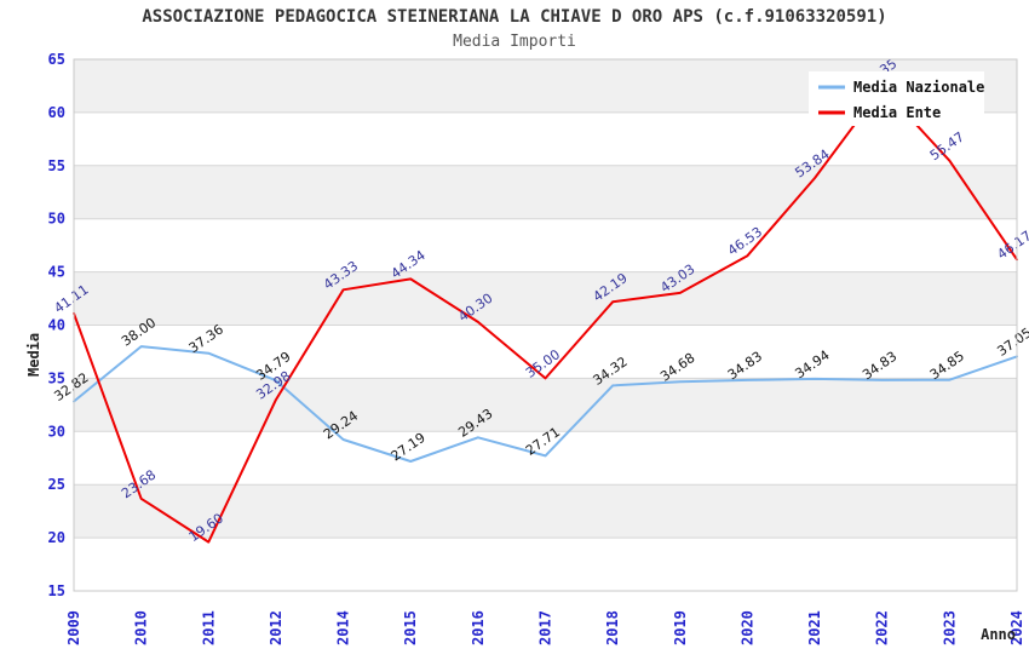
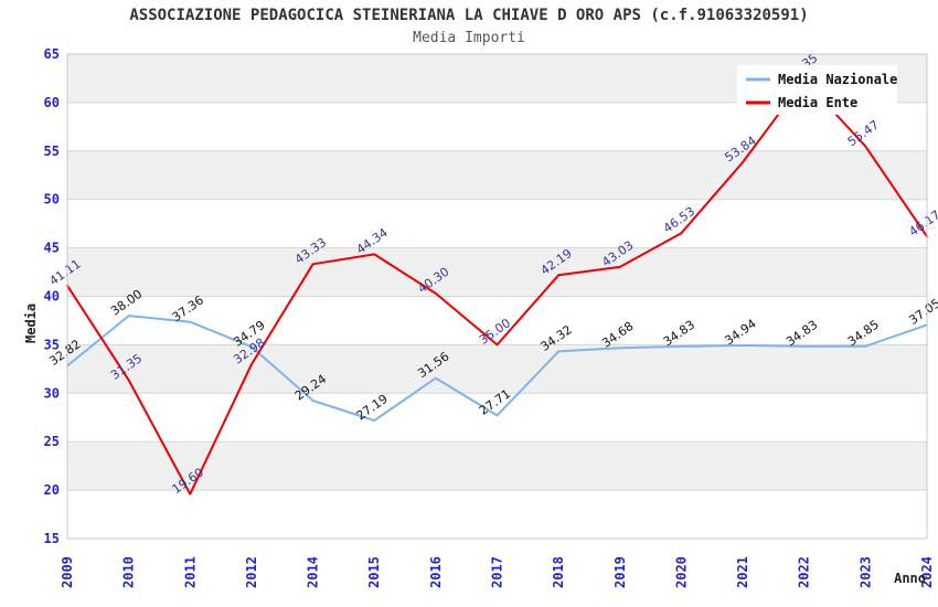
Media Ente/2010: 23.68 -> 31.35
Media Nazionale/2016: 29.43 -> 31.56
